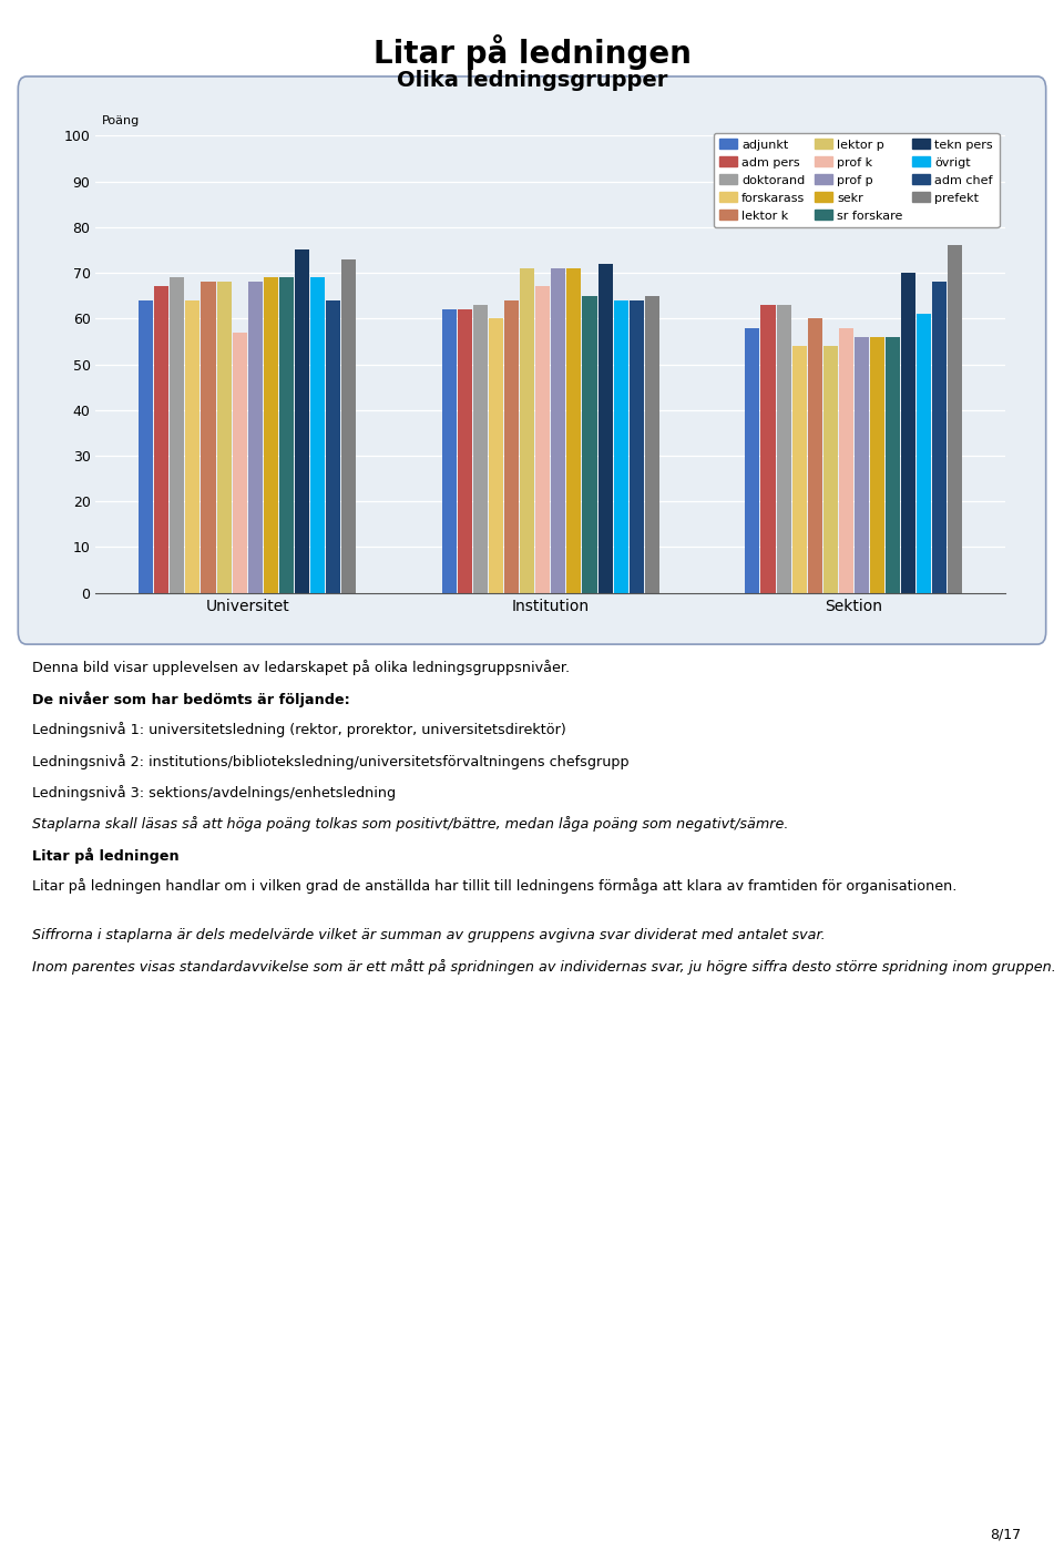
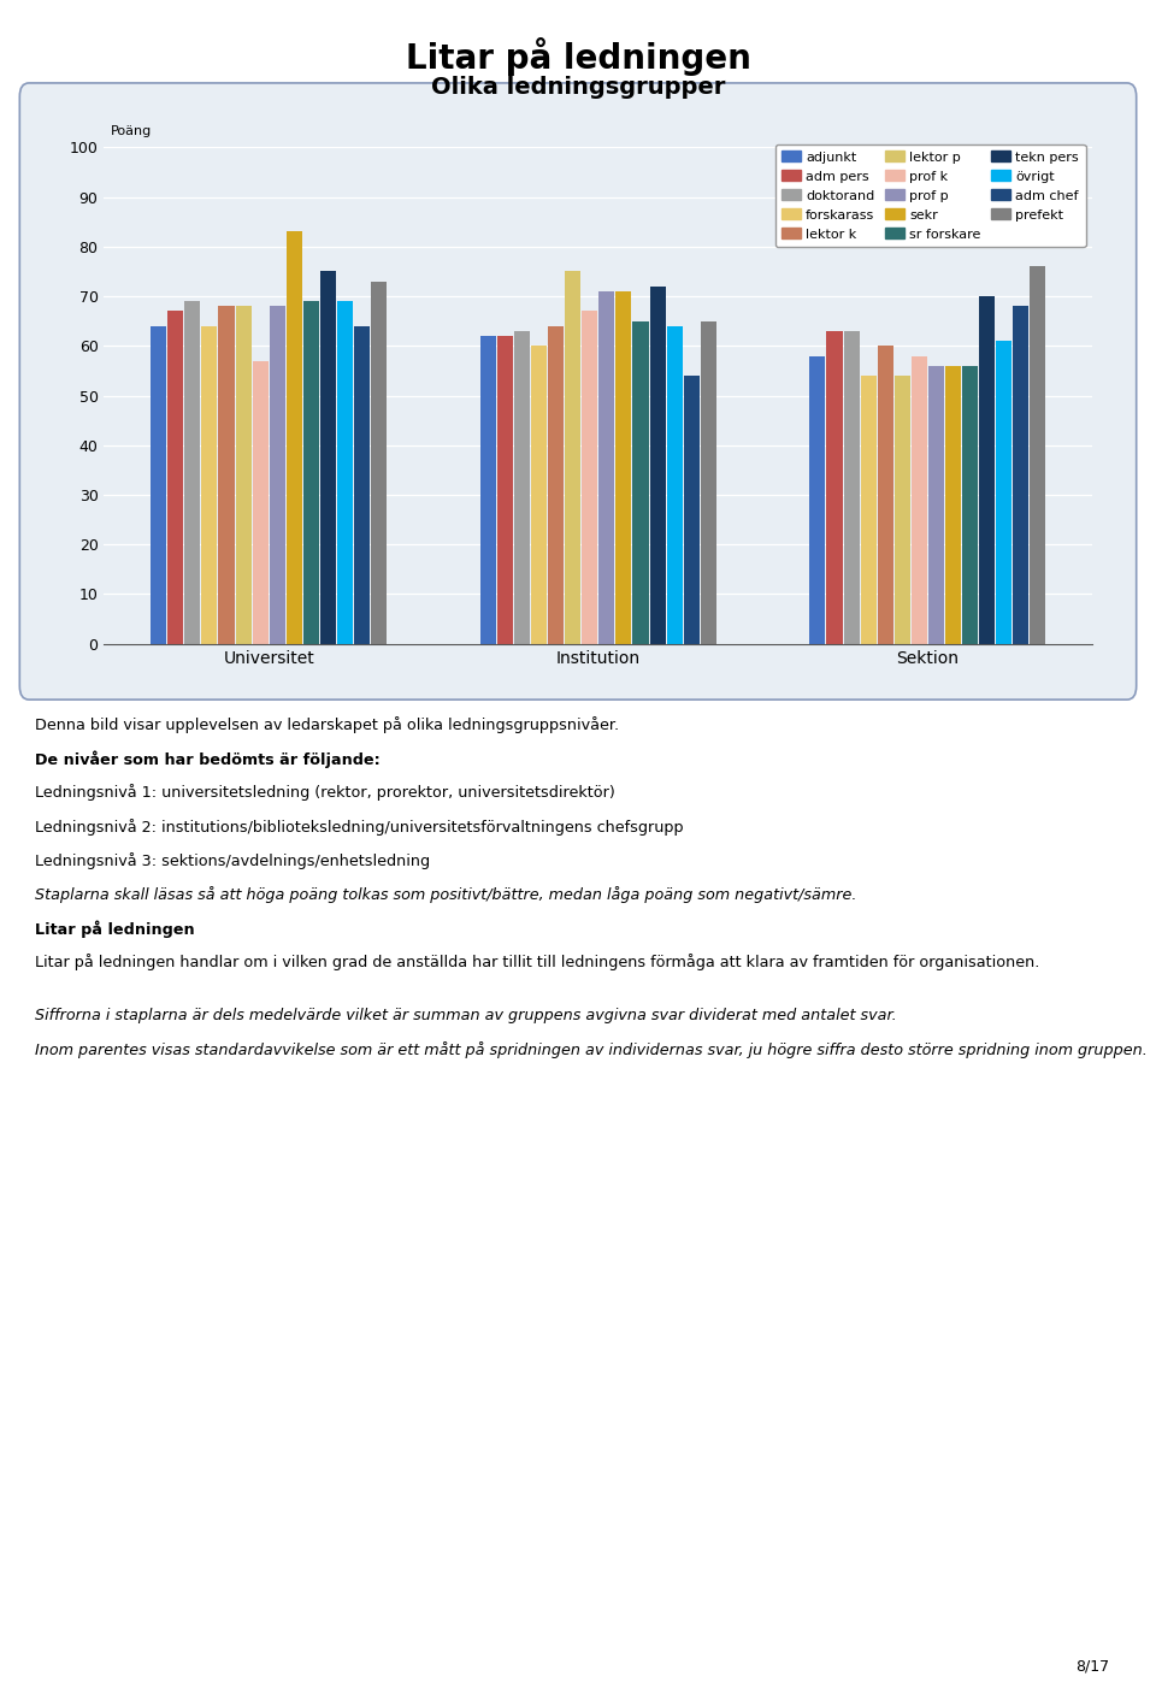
sekr/Universitet: 69 -> 83
lektor p/Institution: 71 -> 75
adm chef/Institution: 64 -> 54
